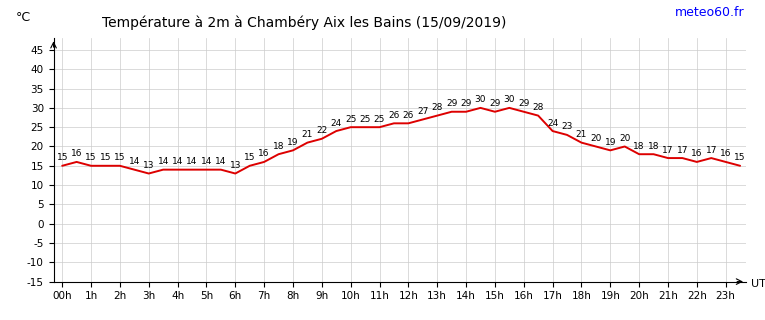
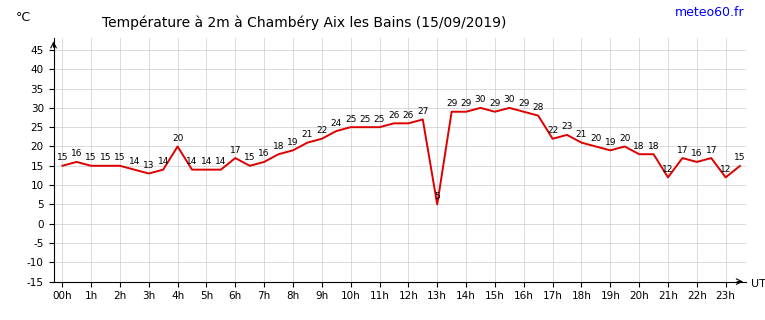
4h: 14 -> 20
6h: 13 -> 17
13h: 28 -> 5
17h: 24 -> 22
21h: 17 -> 12
23h: 16 -> 12
